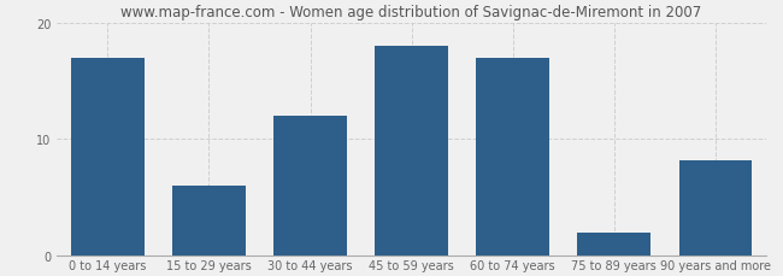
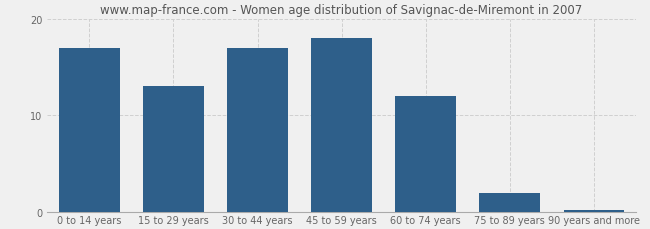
15 to 29 years: 6.0 -> 13.0
30 to 44 years: 12.0 -> 17.0
60 to 74 years: 17.0 -> 12.0
90 years and more: 8.2 -> 0.2
